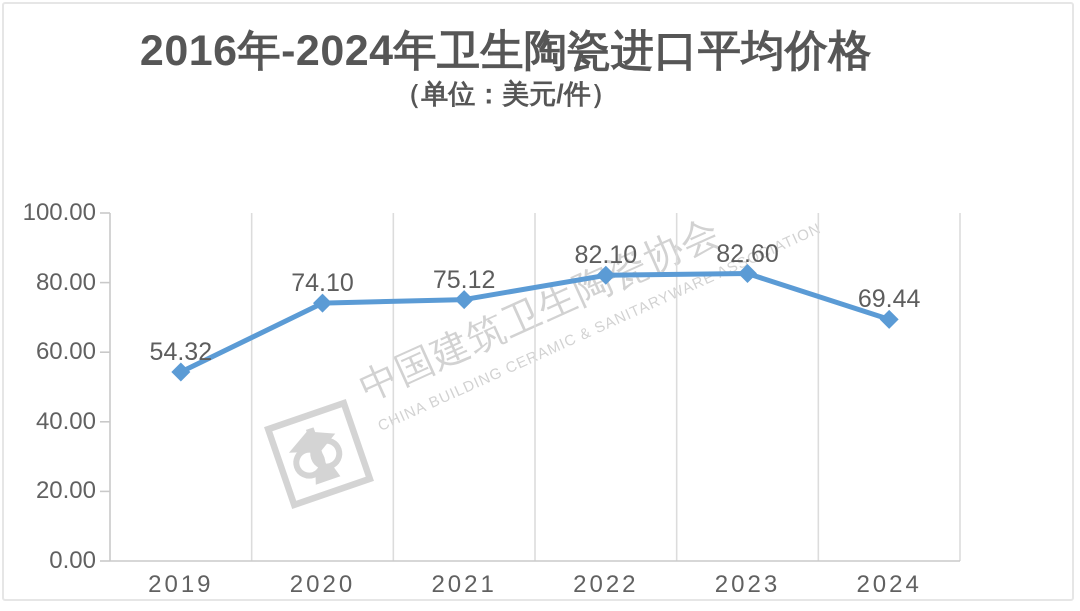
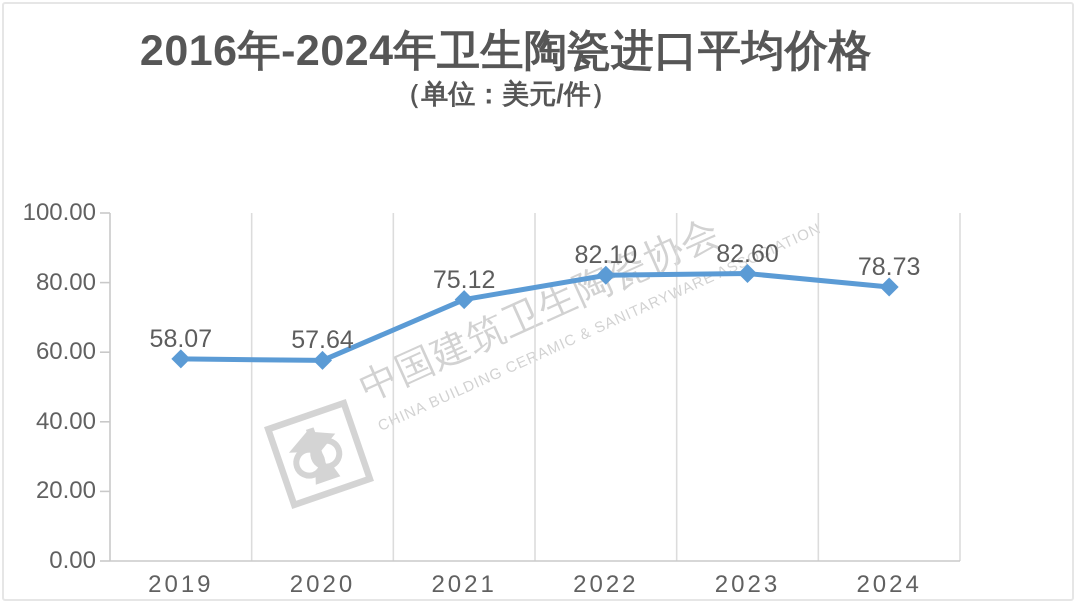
2019: 54.32 -> 58.07
2020: 74.10 -> 57.64
2024: 69.44 -> 78.73
